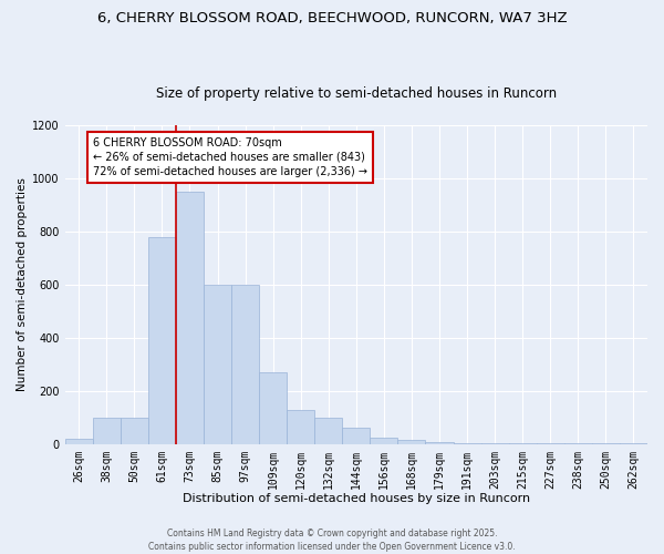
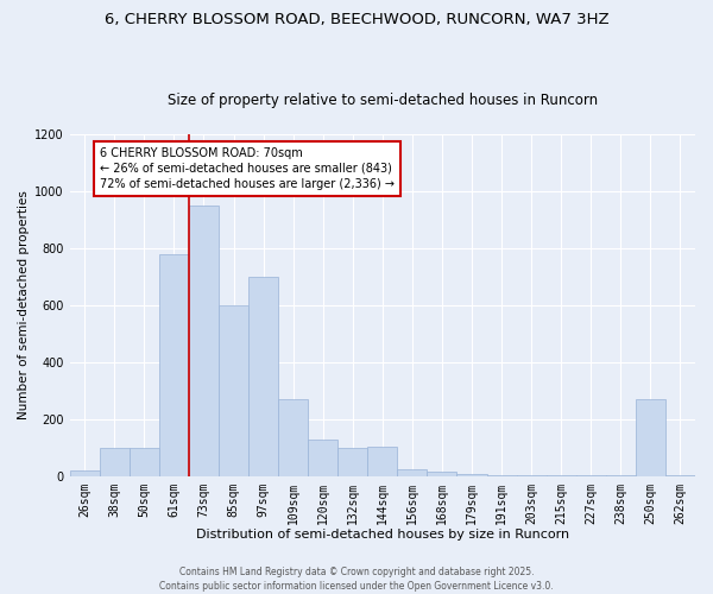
97sqm: 600 -> 700
144sqm: 60 -> 105
250sqm: 2 -> 270
